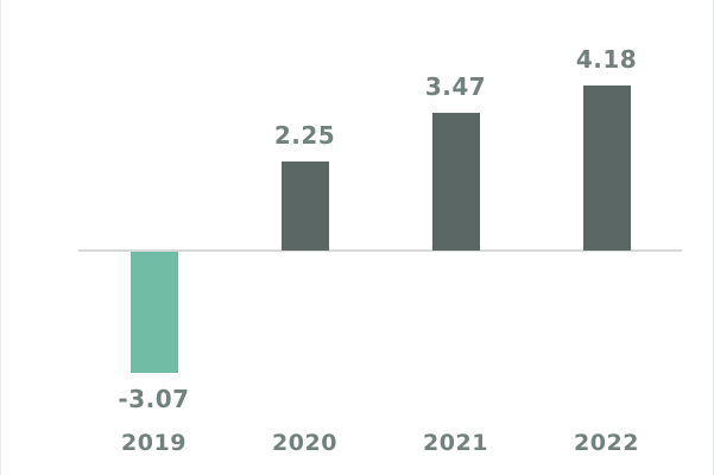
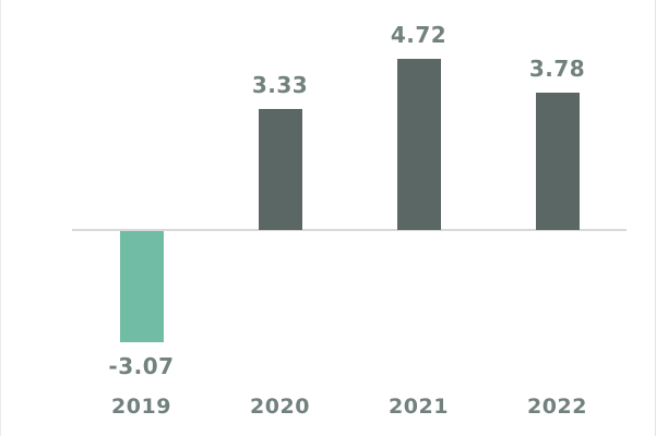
2020: 2.25 -> 3.33
2021: 3.47 -> 4.72
2022: 4.18 -> 3.78
